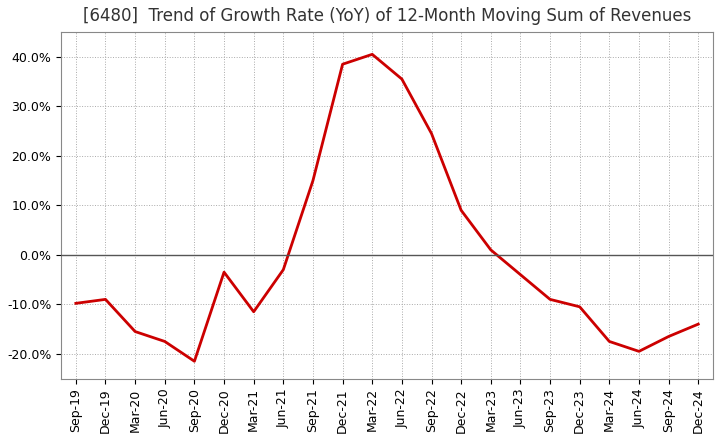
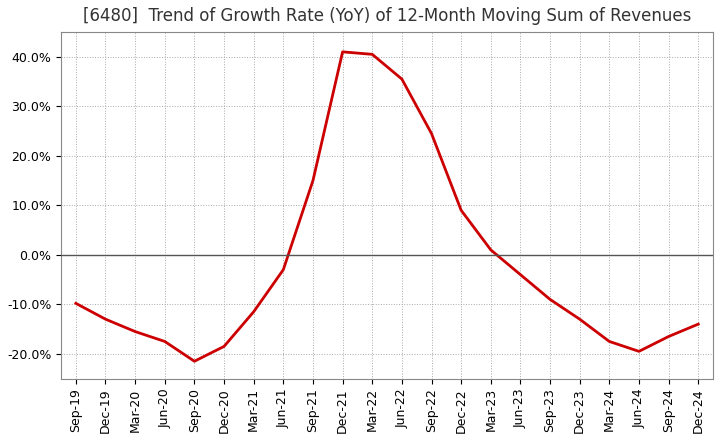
Dec-19: -9.0% -> -13.0%
Dec-20: -3.5% -> -18.5%
Dec-21: 38.5% -> 41.0%
Dec-23: -10.5% -> -13.0%
